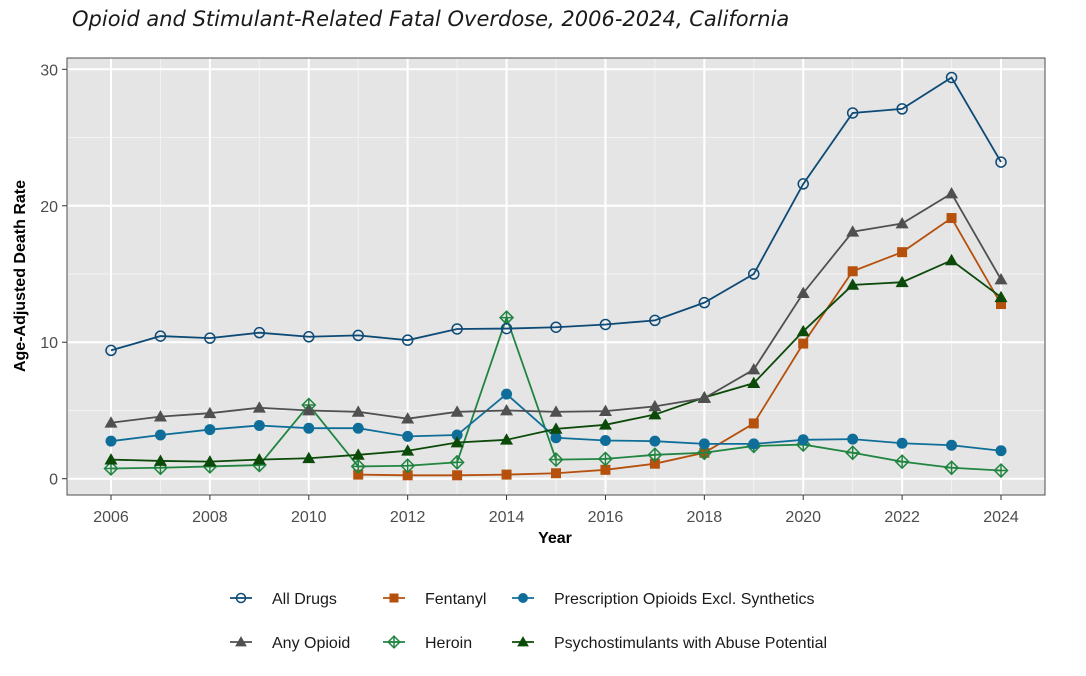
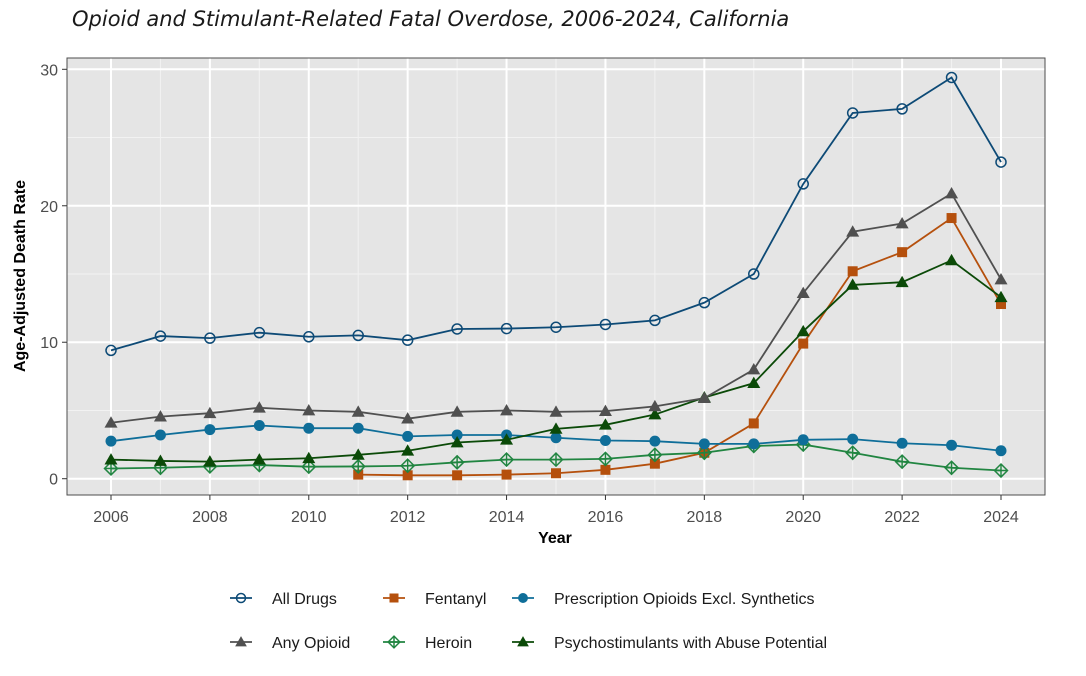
Heroin/2010: 5.4 -> 0.9
Heroin/2014: 11.8 -> 1.4
Prescription Opioids Excl. Synthetics/2014: 6.2 -> 3.2
